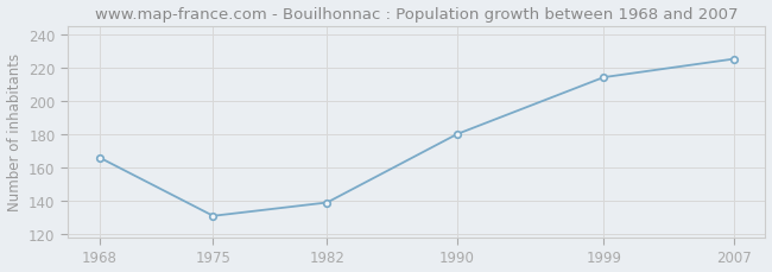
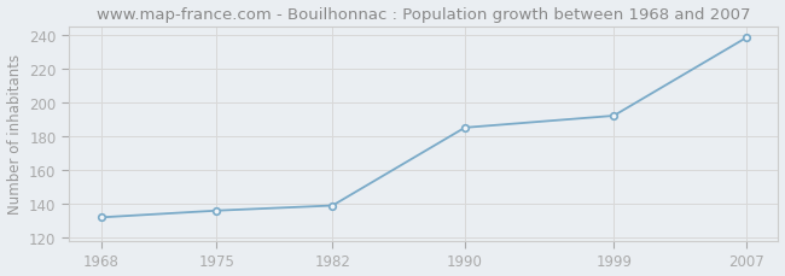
1968: 166 -> 132
1975: 131 -> 136
1990: 180 -> 185
1999: 214 -> 192
2007: 225 -> 238
